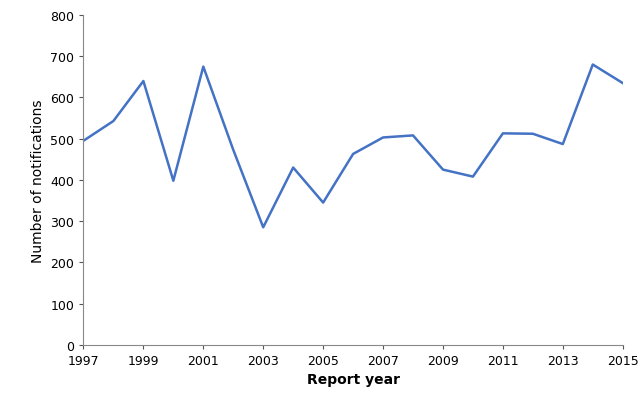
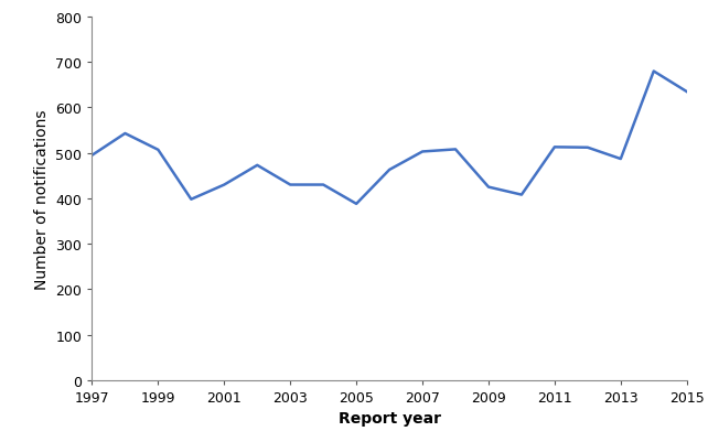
1999: 640 -> 507
2001: 675 -> 430
2003: 285 -> 430
2005: 345 -> 388
